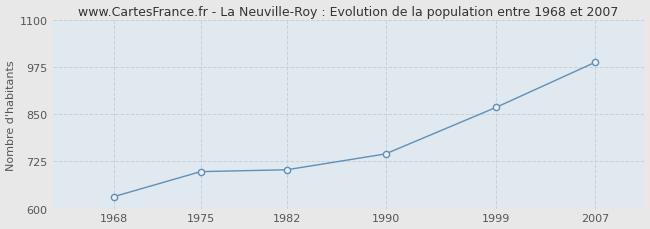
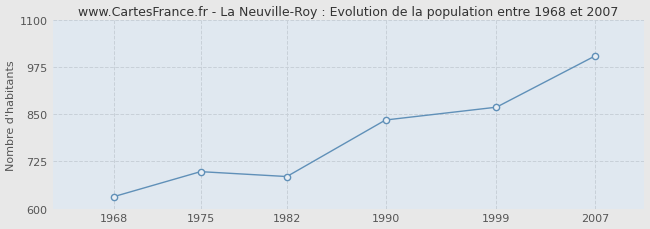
1982: 703 -> 685
1990: 745 -> 835
2007: 988 -> 1005
